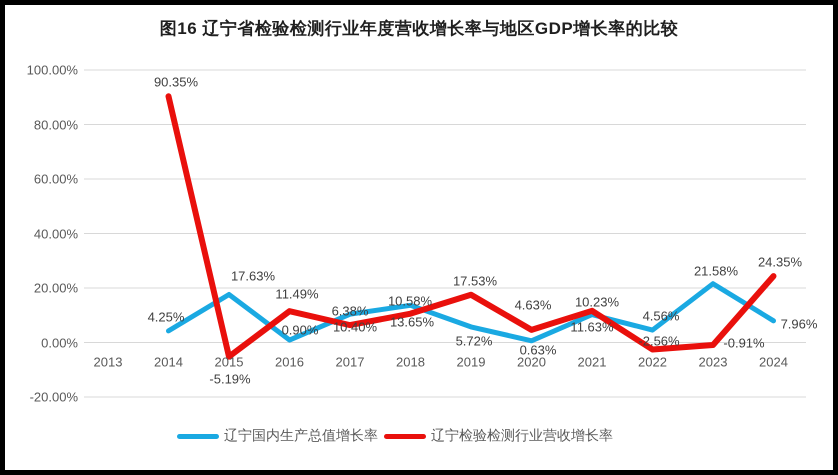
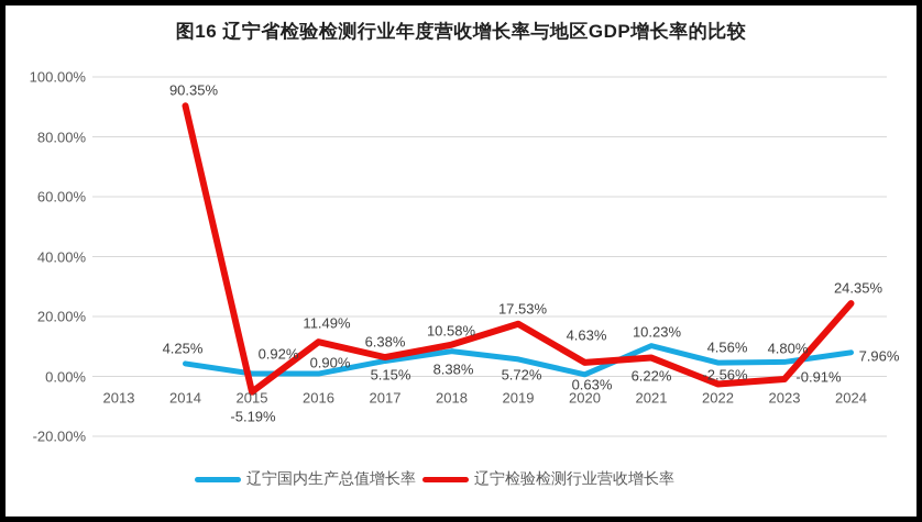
辽宁国内生产总值增长率/2015: 17.63% -> 0.92%
辽宁国内生产总值增长率/2017: 10.40% -> 5.15%
辽宁国内生产总值增长率/2018: 13.65% -> 8.38%
辽宁检验检测行业营收增长率/2021: 11.63% -> 6.22%
辽宁国内生产总值增长率/2023: 21.58% -> 4.80%
